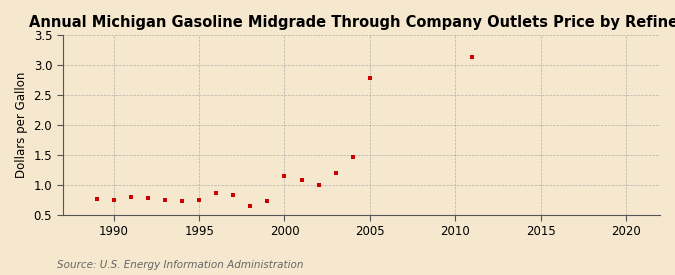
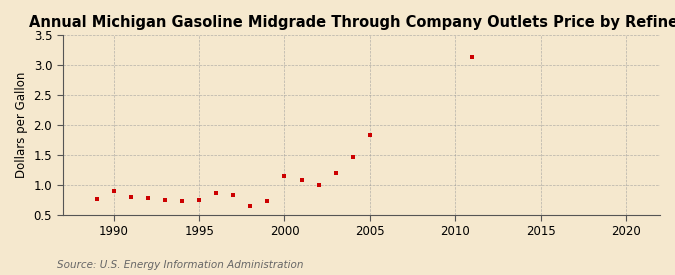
1990: 0.74 -> 0.90
2005: 2.78 -> 1.83
